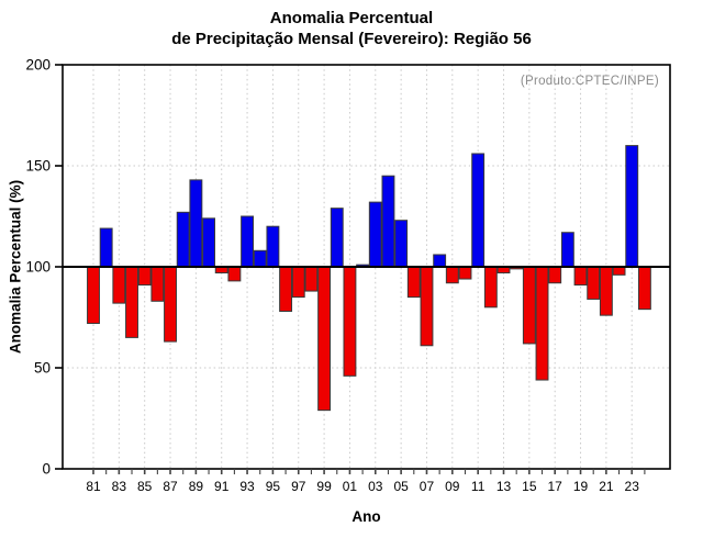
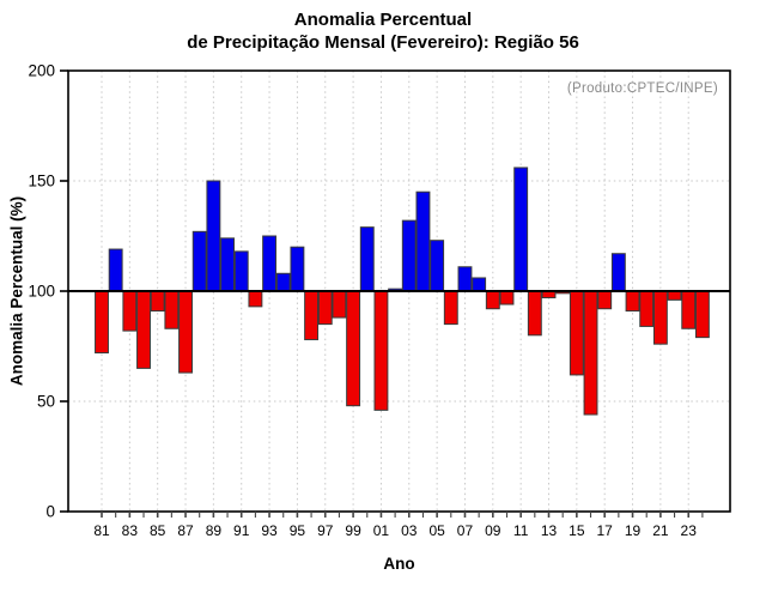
89: 143 -> 150
91: 97 -> 118
99: 29 -> 48
07: 61 -> 111
23: 160 -> 83
